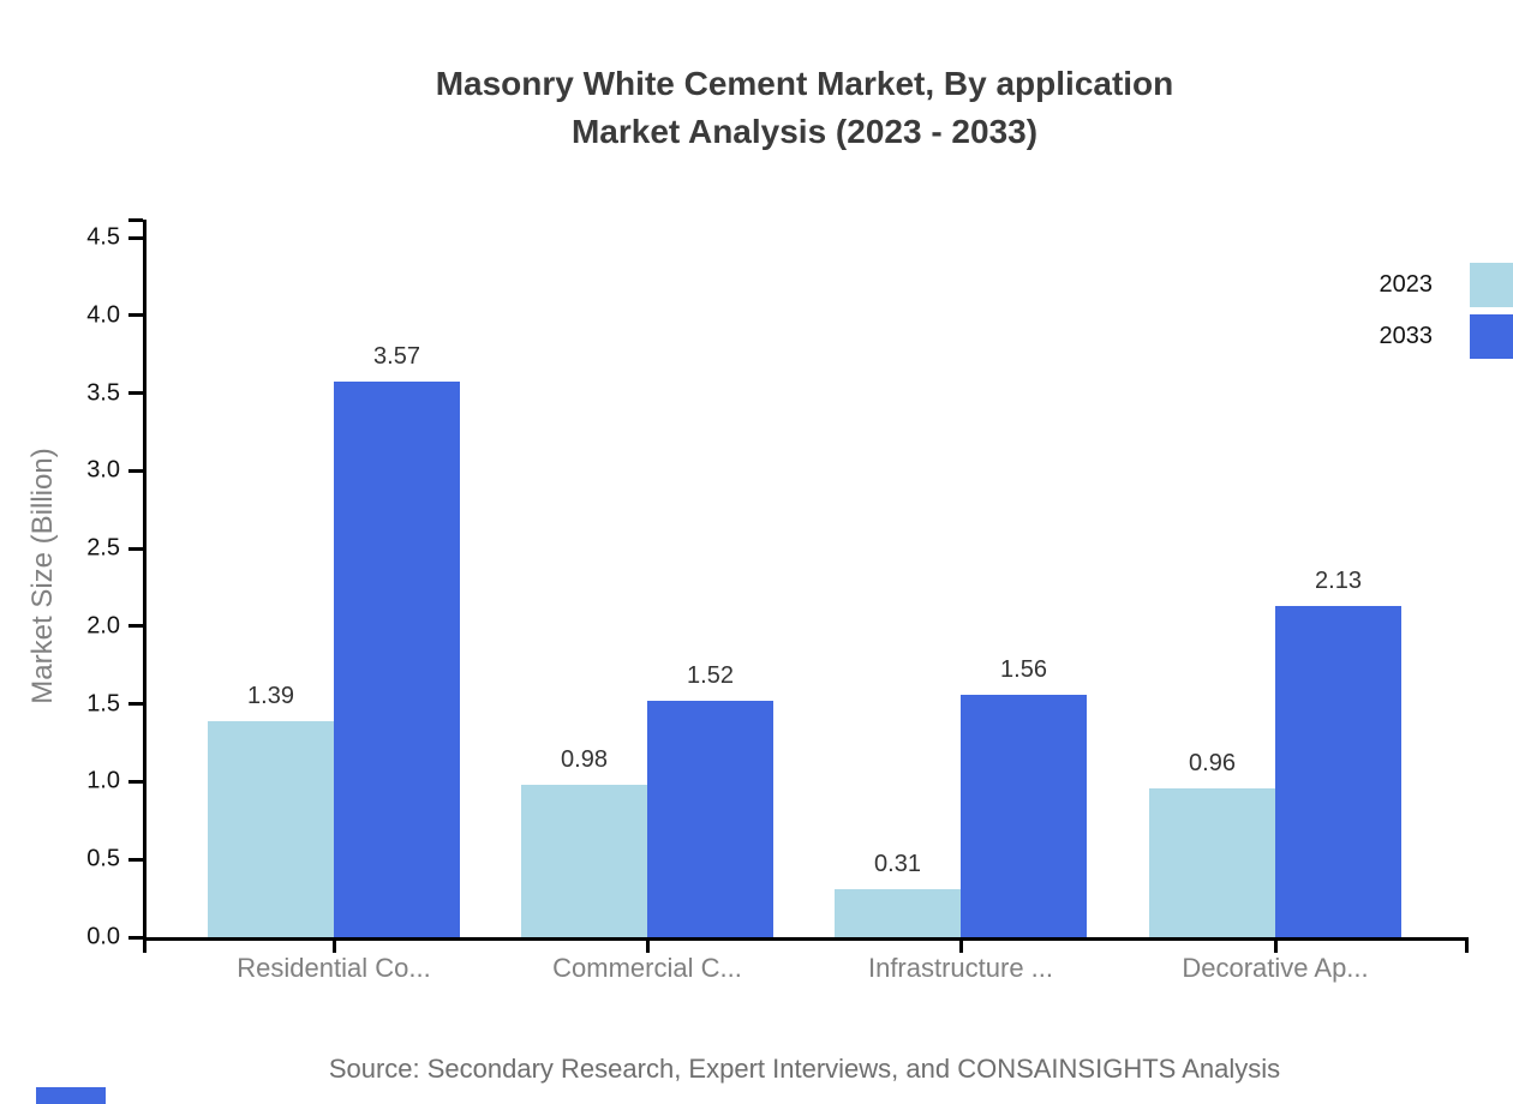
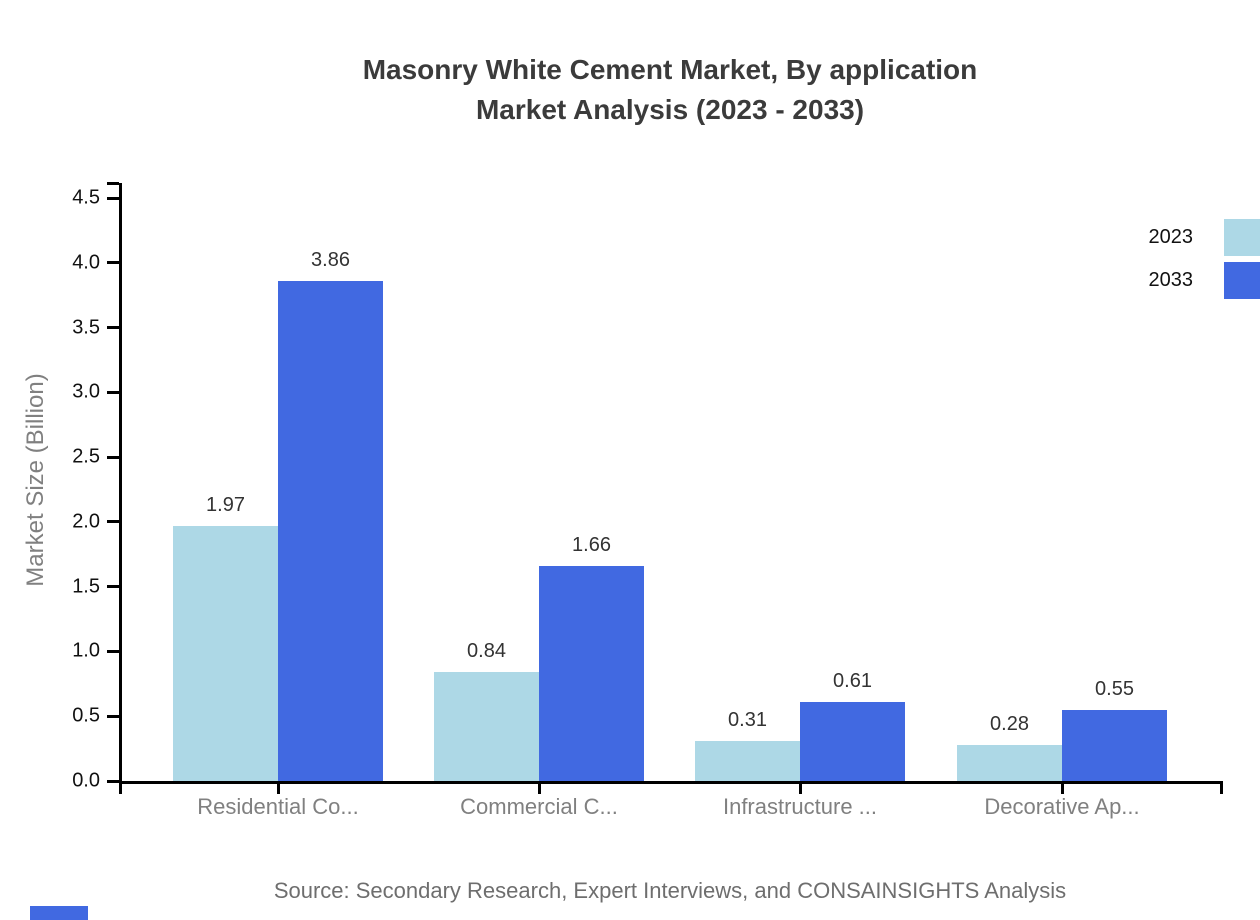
2023/Residential Co...: 1.39 -> 1.97
2033/Residential Co...: 3.57 -> 3.86
2023/Commercial C...: 0.98 -> 0.84
2033/Commercial C...: 1.52 -> 1.66
2033/Infrastructure ...: 1.56 -> 0.61
2023/Decorative Ap...: 0.96 -> 0.28
2033/Decorative Ap...: 2.13 -> 0.55
